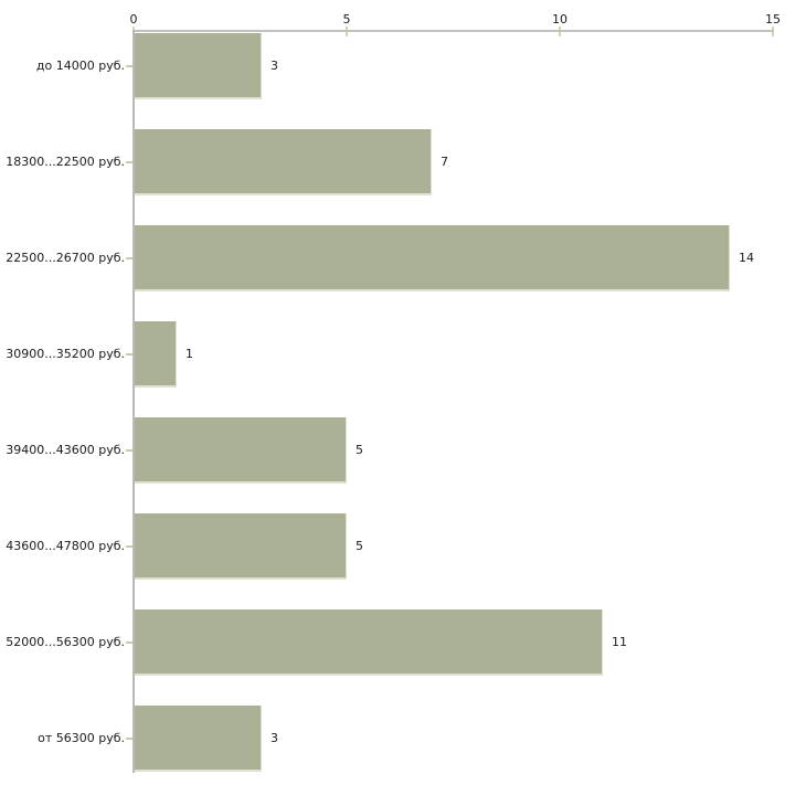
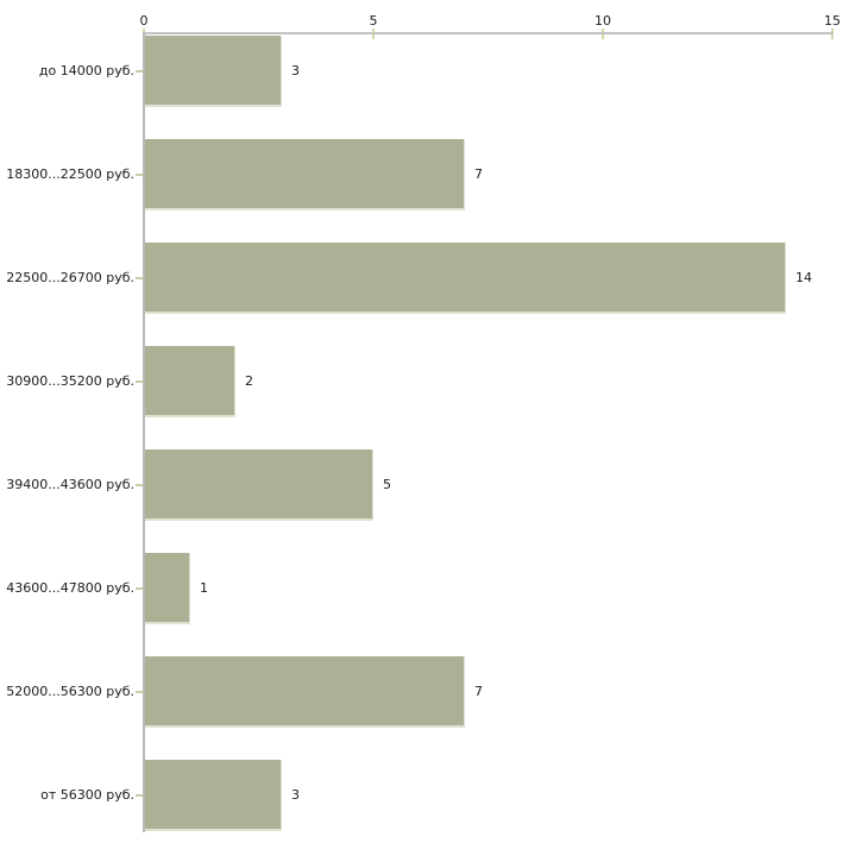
30900...35200 руб.: 1 -> 2
43600...47800 руб.: 5 -> 1
52000...56300 руб.: 11 -> 7
